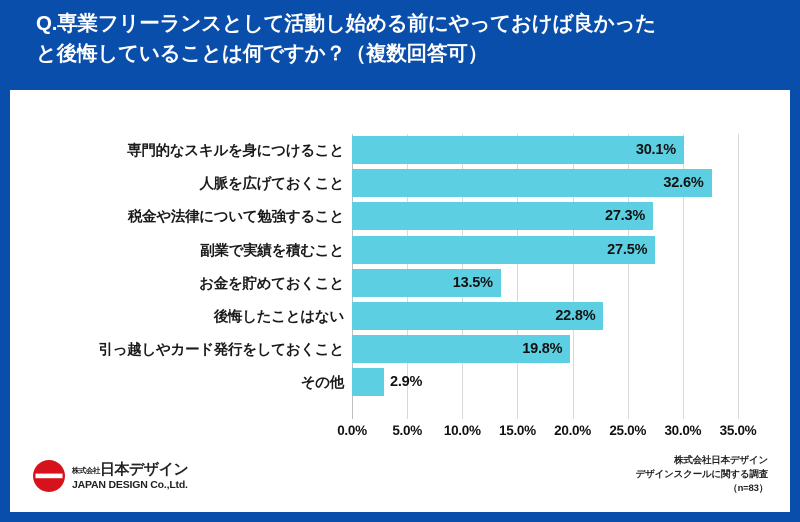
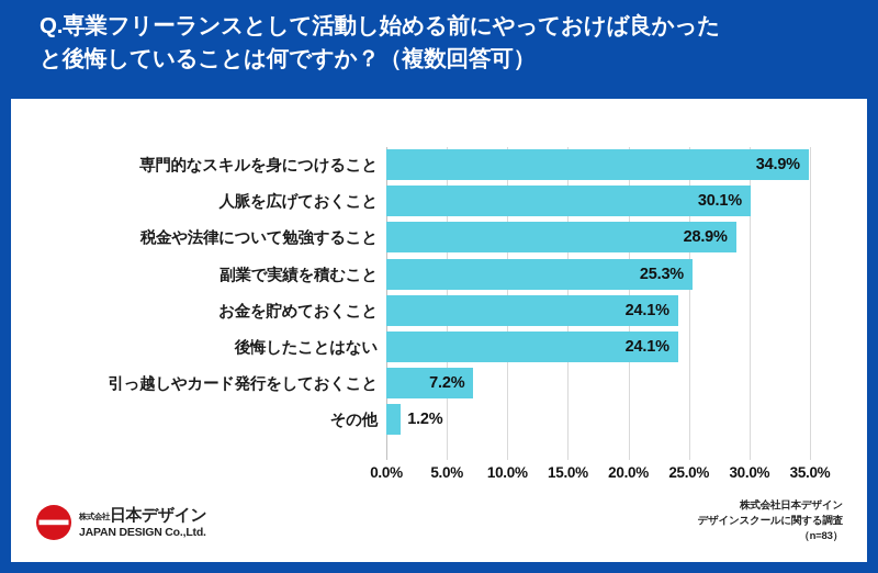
専門的なスキルを身につけること: 30.1% -> 34.9%
人脈を広げておくこと: 32.6% -> 30.1%
税金や法律について勉強すること: 27.3% -> 28.9%
副業で実績を積むこと: 27.5% -> 25.3%
お金を貯めておくこと: 13.5% -> 24.1%
後悔したことはない: 22.8% -> 24.1%
引っ越しやカード発行をしておくこと: 19.8% -> 7.2%
その他: 2.9% -> 1.2%
